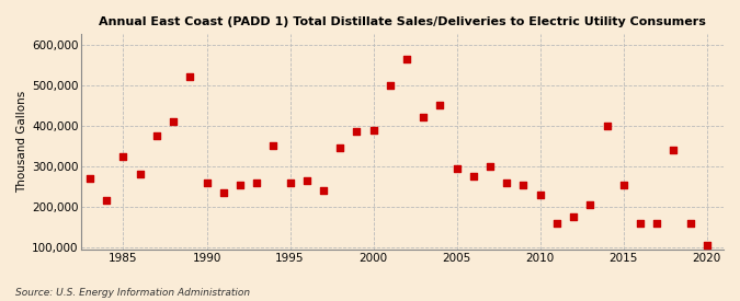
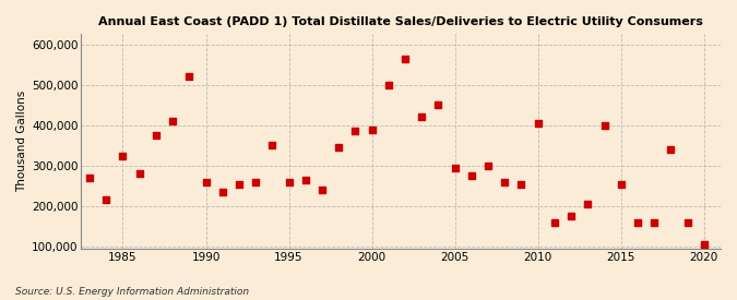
2010: 230,000 -> 405,000
